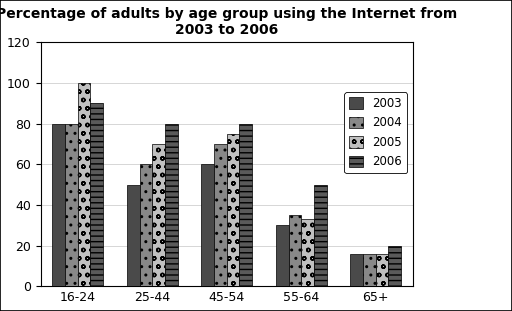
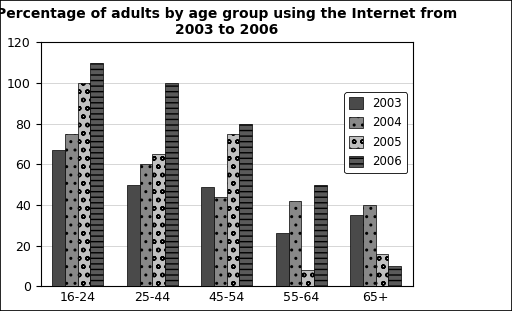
2003/16-24: 80 -> 67
2004/16-24: 80 -> 75
2006/16-24: 90 -> 110
2005/25-44: 70 -> 65
2006/25-44: 80 -> 100
2003/45-54: 60 -> 49
2004/45-54: 70 -> 44
2003/55-64: 30 -> 26
2004/55-64: 35 -> 42
2005/55-64: 33 -> 8
2003/65+: 16 -> 35
2004/65+: 16 -> 40
2006/65+: 20 -> 10
